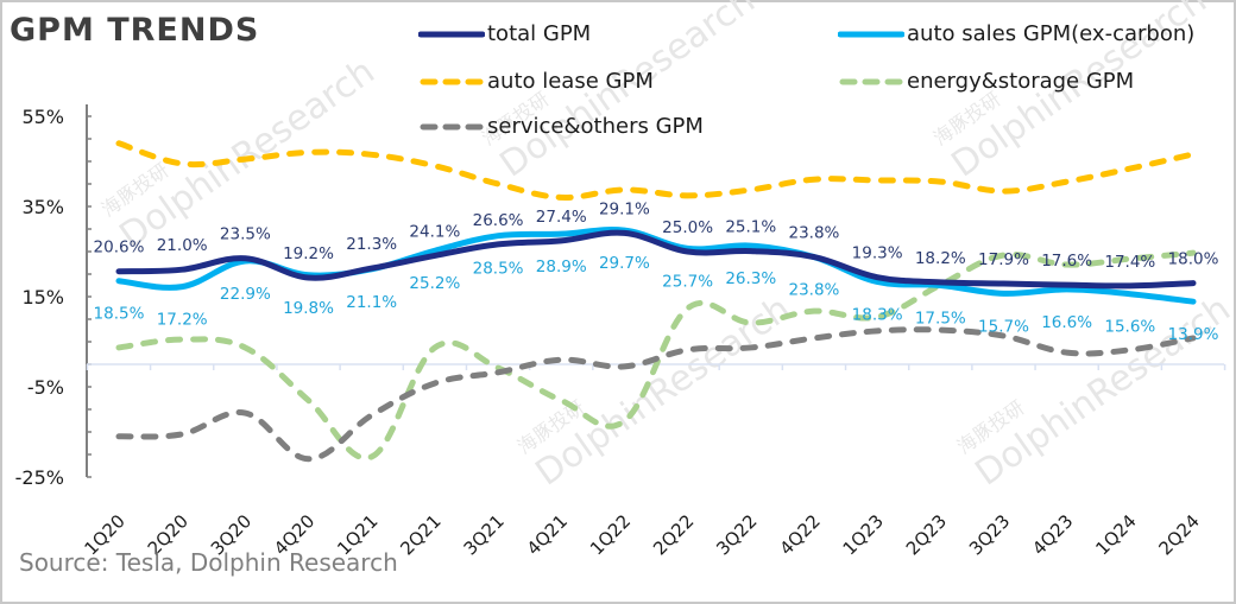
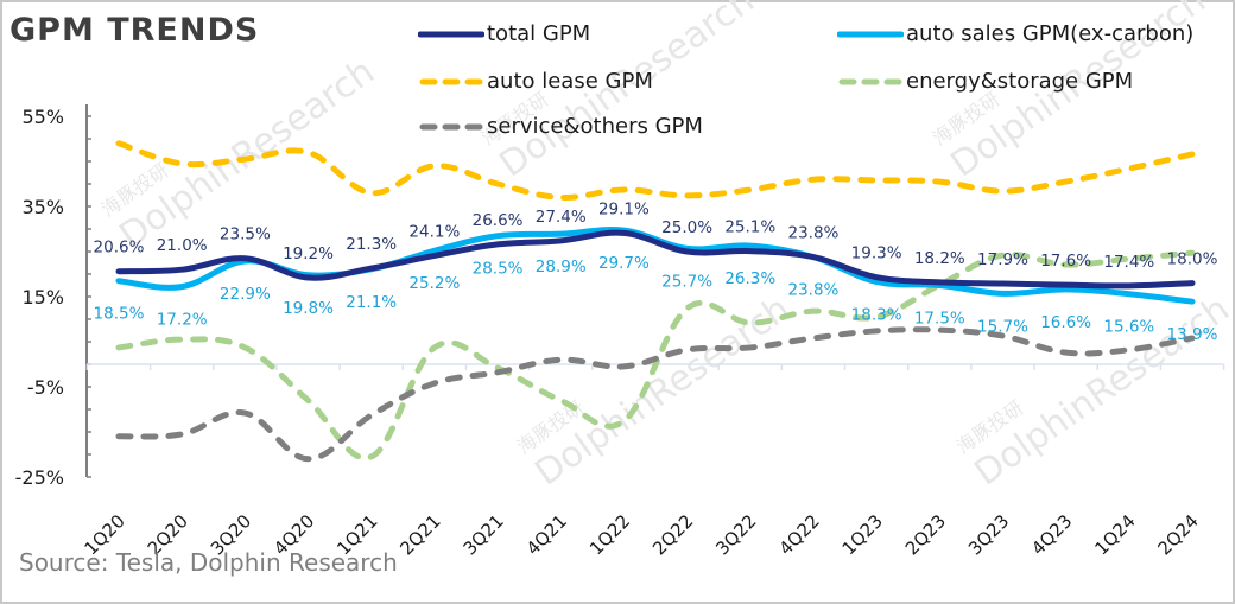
auto lease GPM/1Q21: 46% -> 38%
